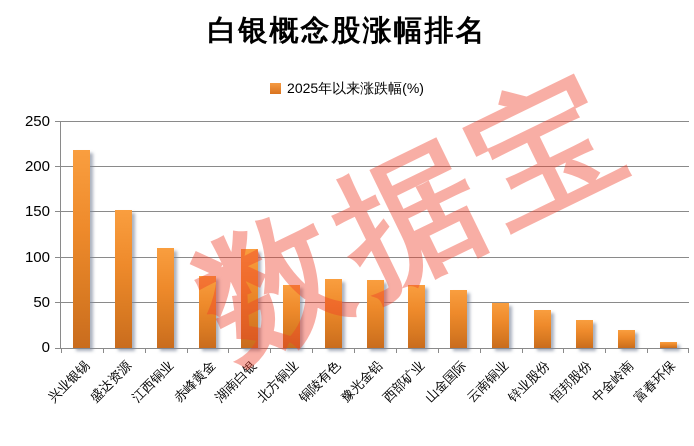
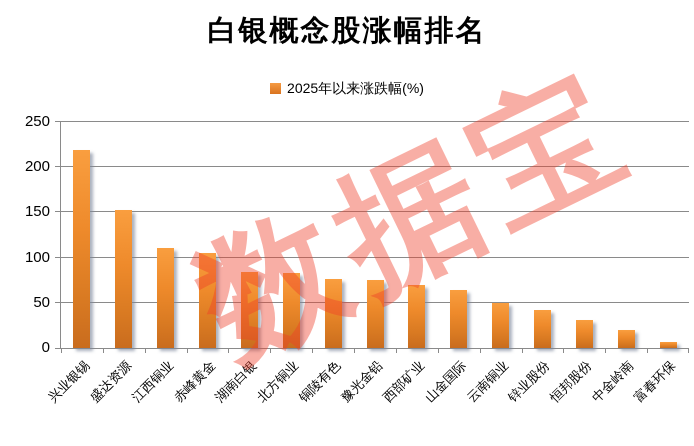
赤峰黄金: 80 -> 100
湖南白银: 110 -> 80
北方铜业: 70 -> 80
